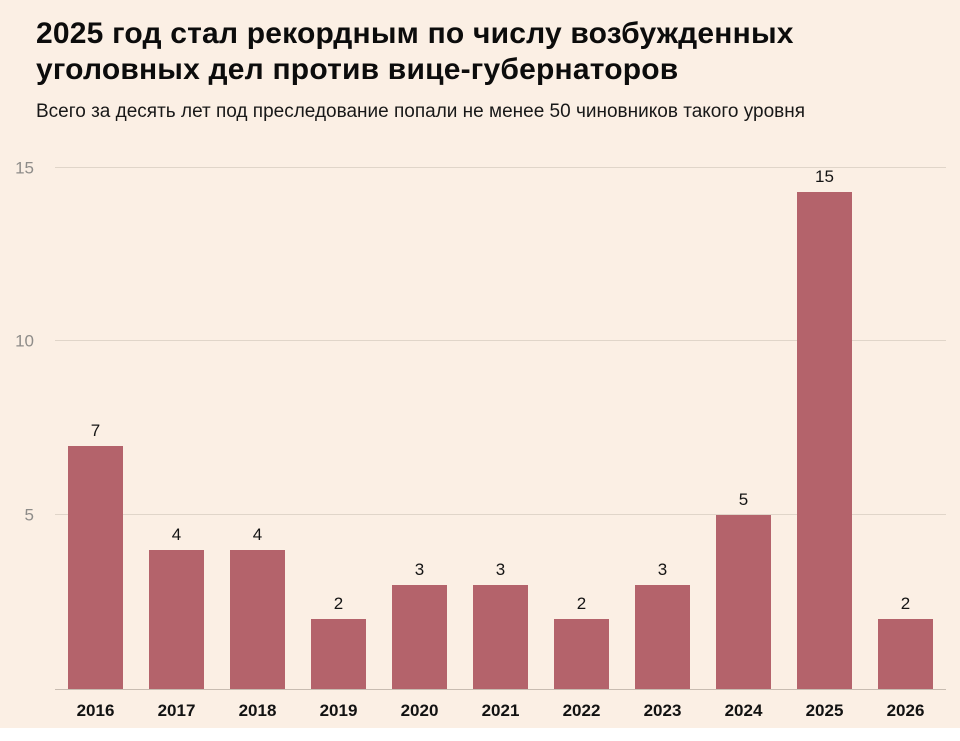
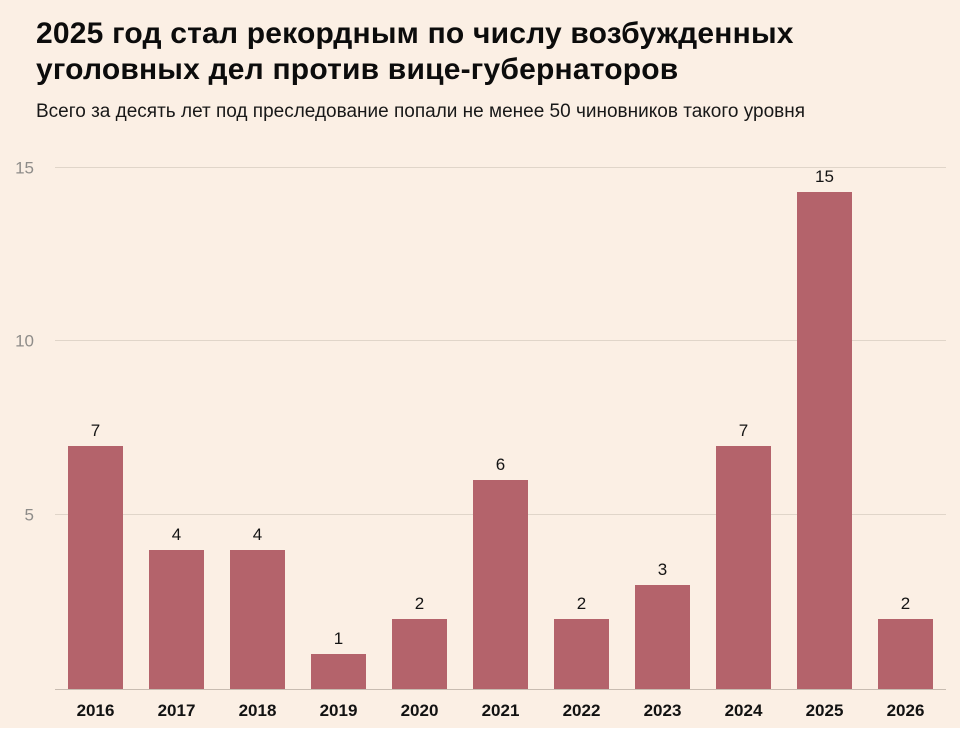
2019: 2 -> 1
2020: 3 -> 2
2021: 3 -> 6
2024: 5 -> 7
